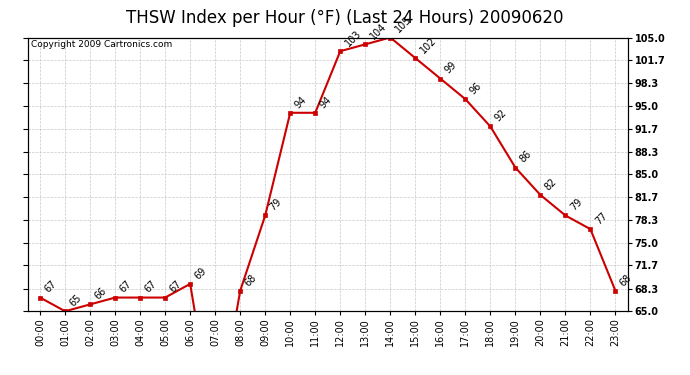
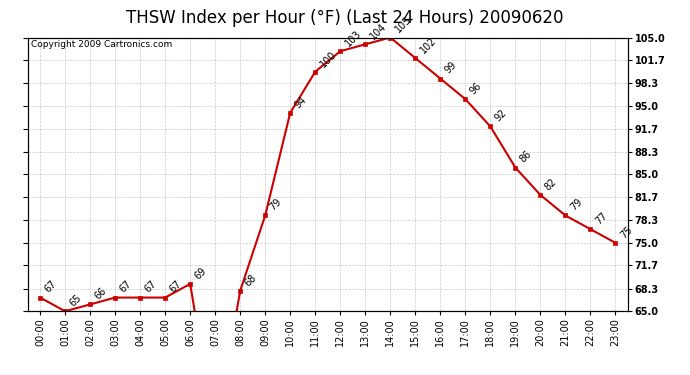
11:00: 94 -> 100
23:00: 68 -> 75
